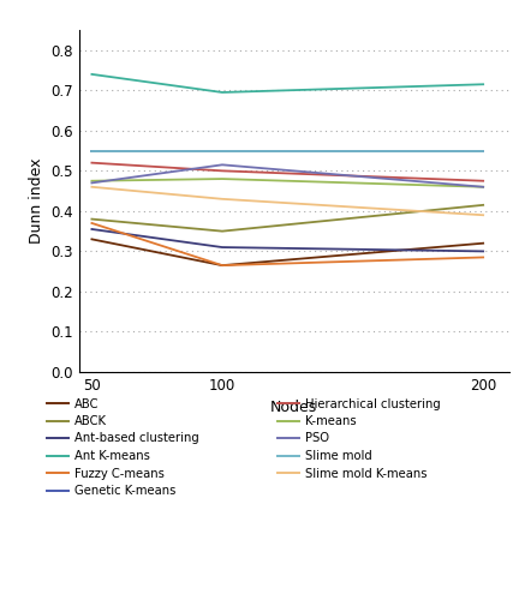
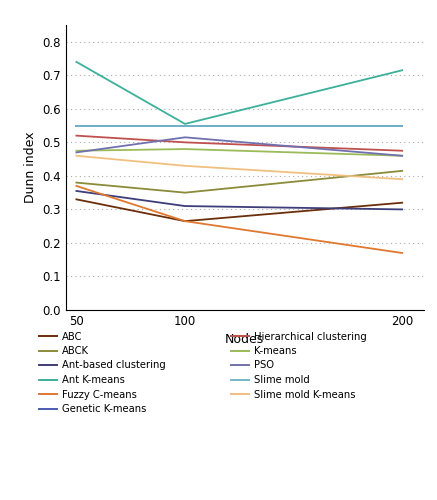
Ant K-means/100: 0.695 -> 0.555
Fuzzy C-means/200: 0.285 -> 0.170
